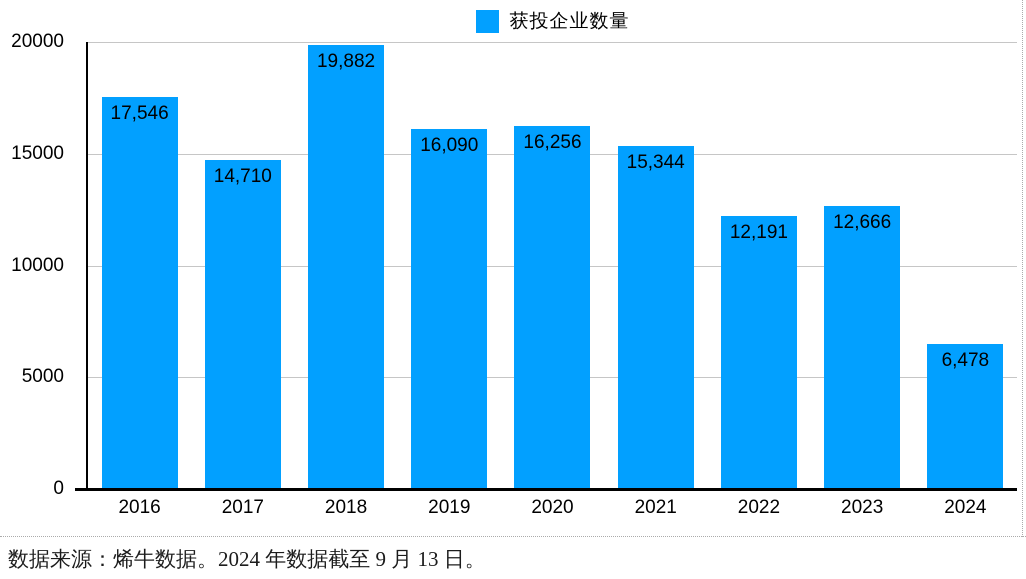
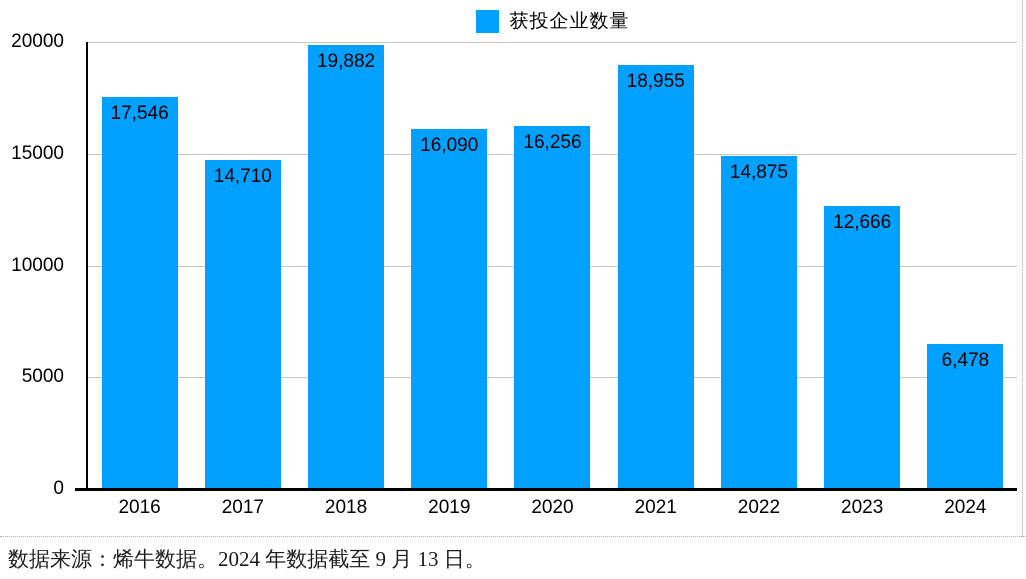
2021: 15,344 -> 18,955
2022: 12,191 -> 14,875
